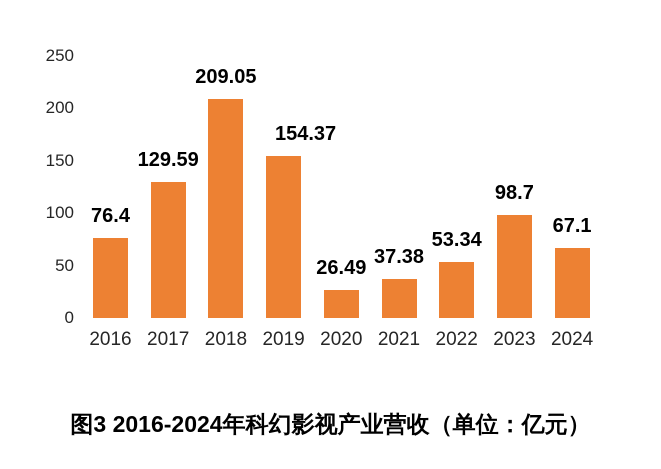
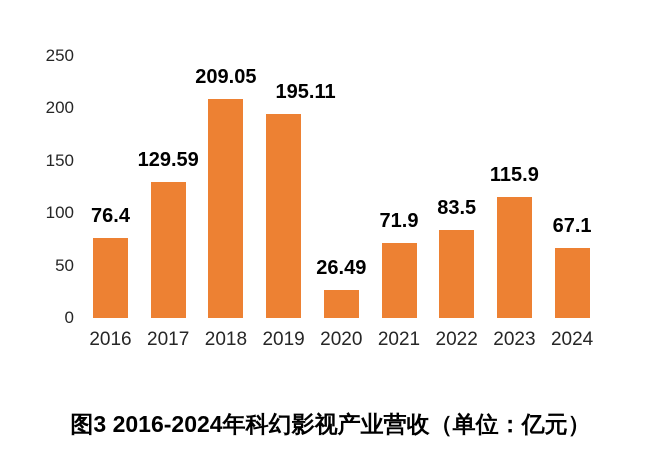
2019: 154.37 -> 195.11
2021: 37.38 -> 71.9
2022: 53.34 -> 83.5
2023: 98.7 -> 115.9
